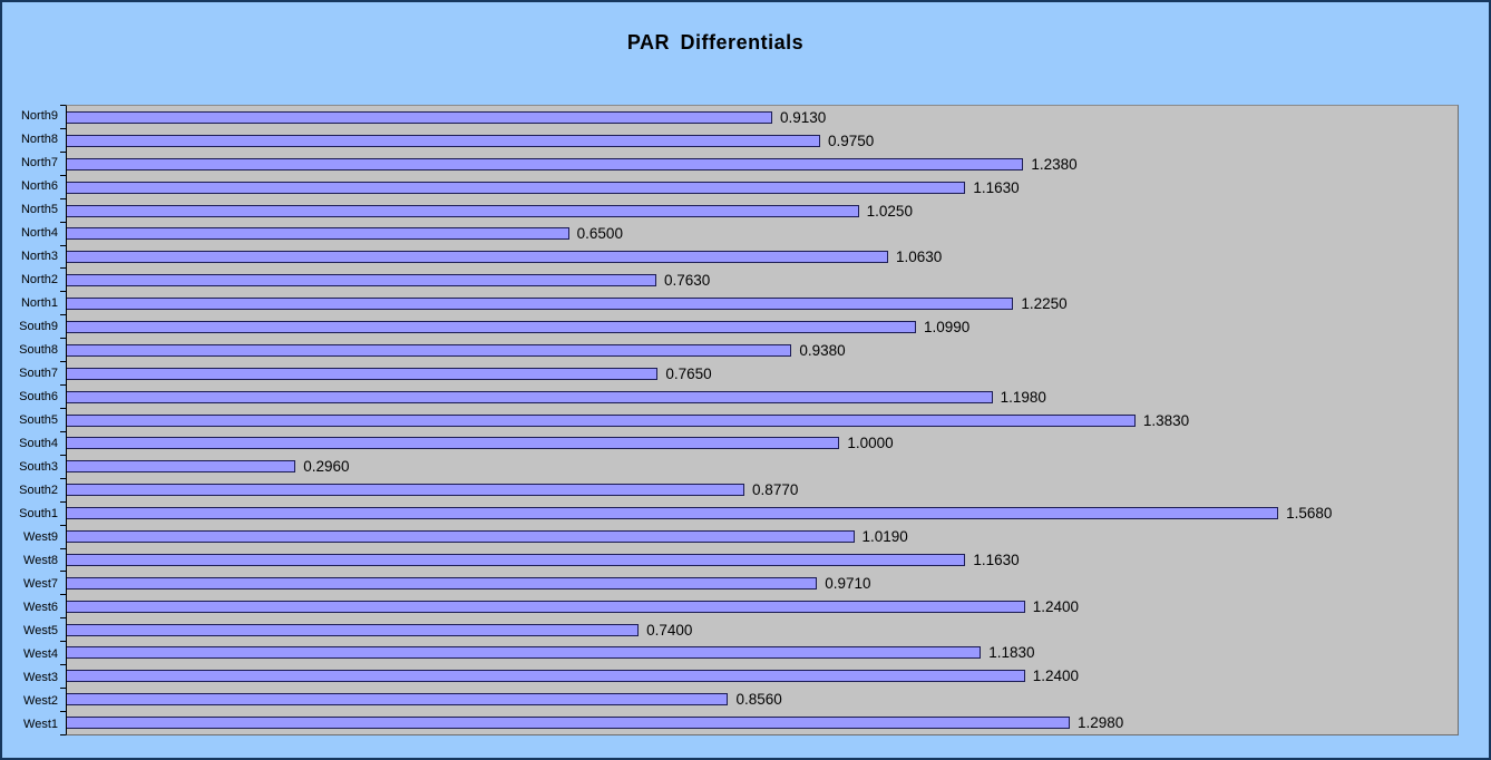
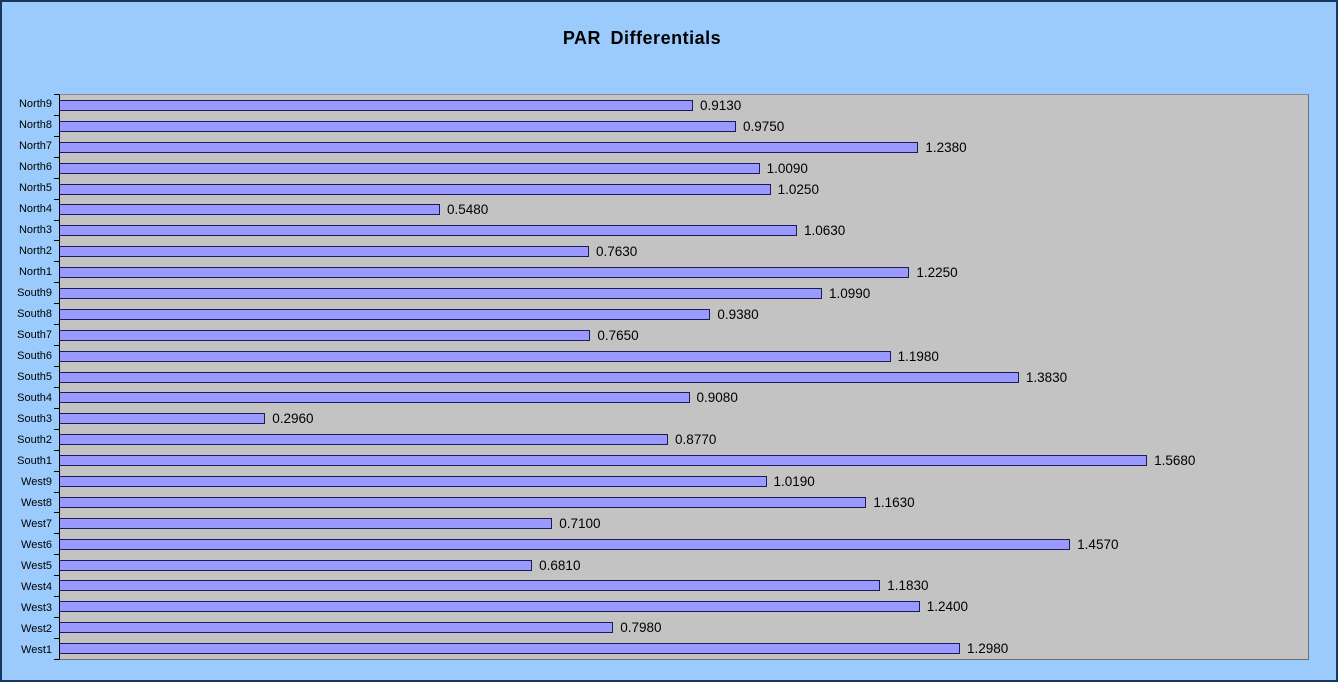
North6: 1.1630 -> 1.0090
North4: 0.6500 -> 0.5480
South4: 1.0000 -> 0.9080
West7: 0.9710 -> 0.7100
West6: 1.2400 -> 1.4570
West5: 0.7400 -> 0.6810
West2: 0.8560 -> 0.7980
